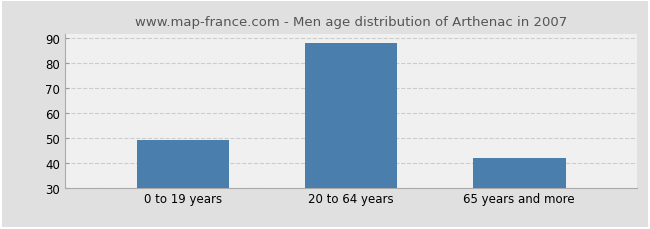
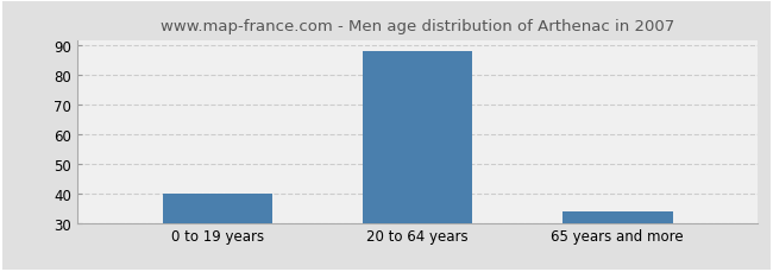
0 to 19 years: 49 -> 40
65 years and more: 42 -> 34
